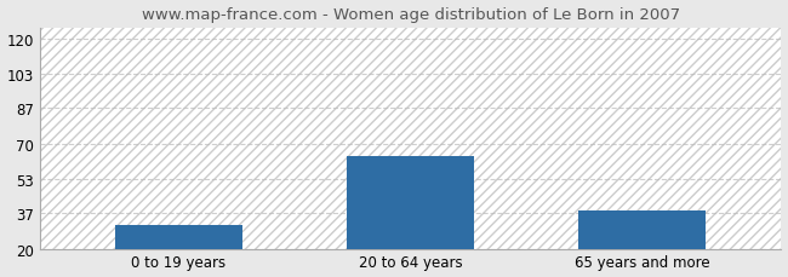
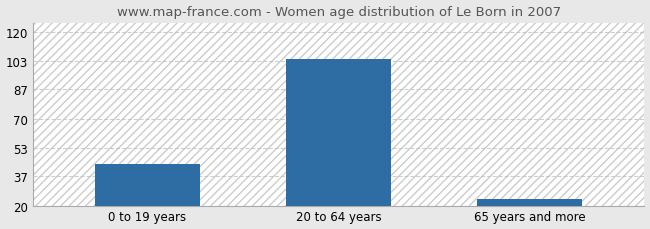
0 to 19 years: 31 -> 44
20 to 64 years: 64 -> 104
65 years and more: 38 -> 24
